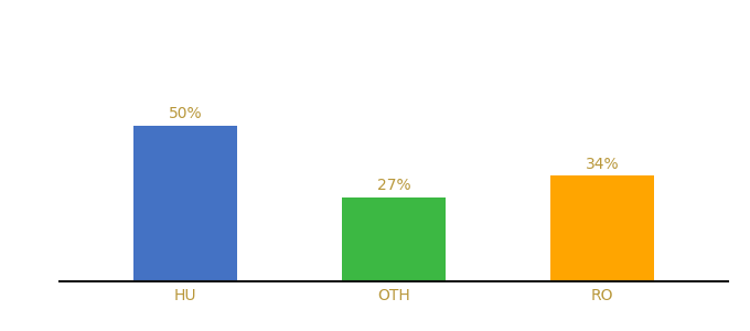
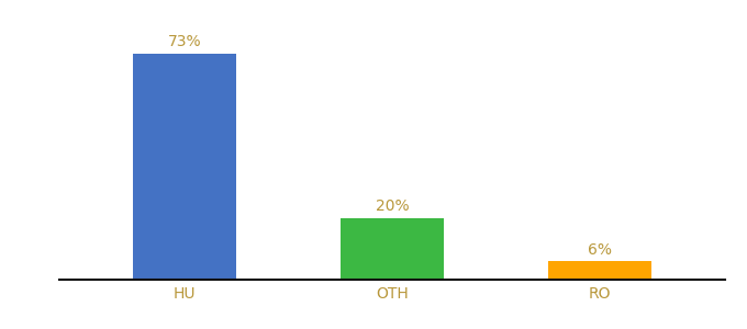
HU: 50% -> 73%
OTH: 27% -> 20%
RO: 34% -> 6%
